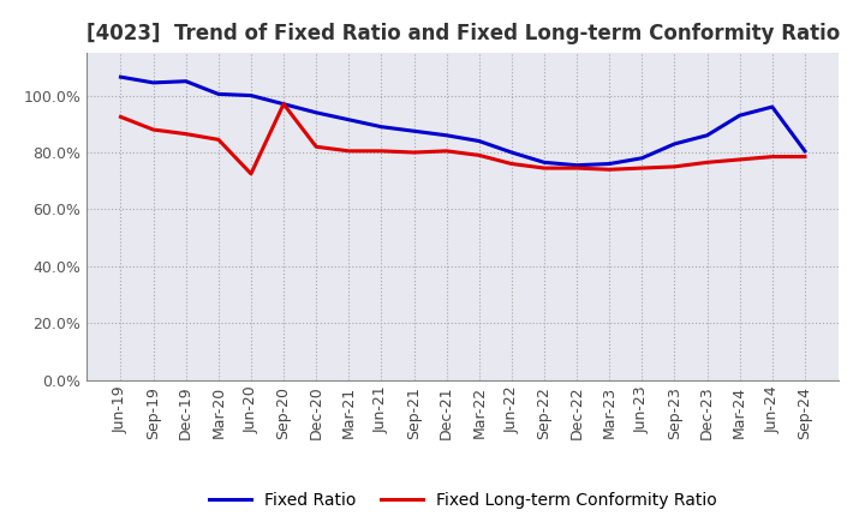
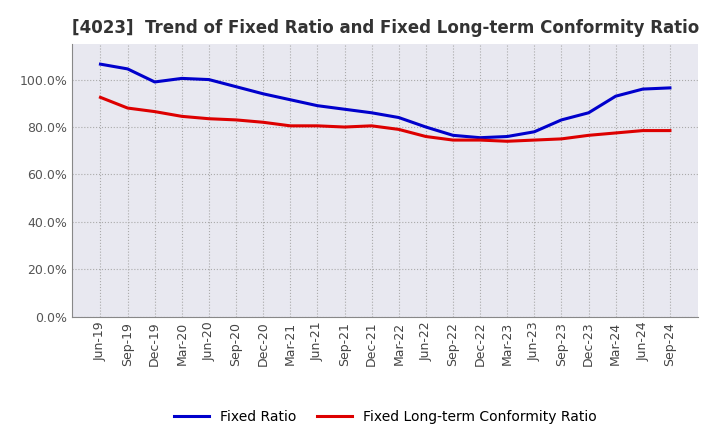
Fixed Ratio/Dec-19: 105.0% -> 99.0%
Fixed Long-term Conformity Ratio/Jun-20: 72.5% -> 83.5%
Fixed Long-term Conformity Ratio/Sep-20: 97.0% -> 83.0%
Fixed Ratio/Sep-24: 80.5% -> 96.5%
